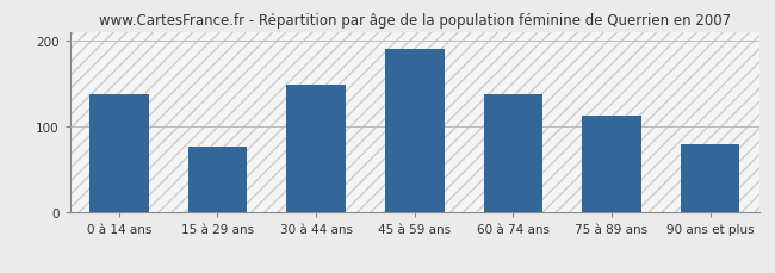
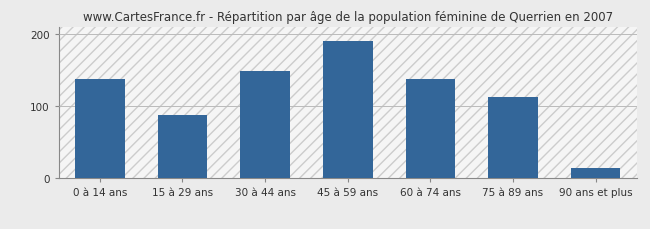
15 à 29 ans: 76 -> 88
90 ans et plus: 80 -> 14
